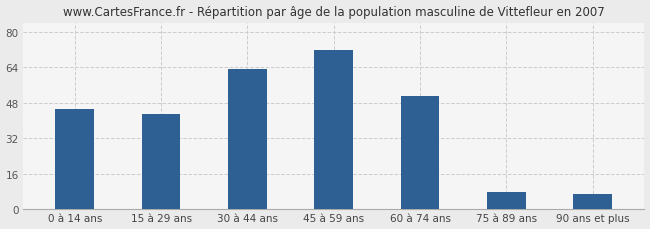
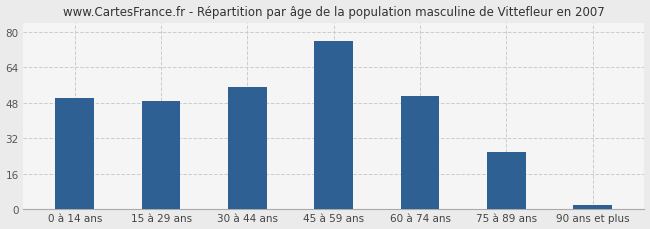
0 à 14 ans: 45 -> 50
15 à 29 ans: 43 -> 49
30 à 44 ans: 63 -> 55
45 à 59 ans: 72 -> 76
75 à 89 ans: 8 -> 26
90 ans et plus: 7 -> 2
